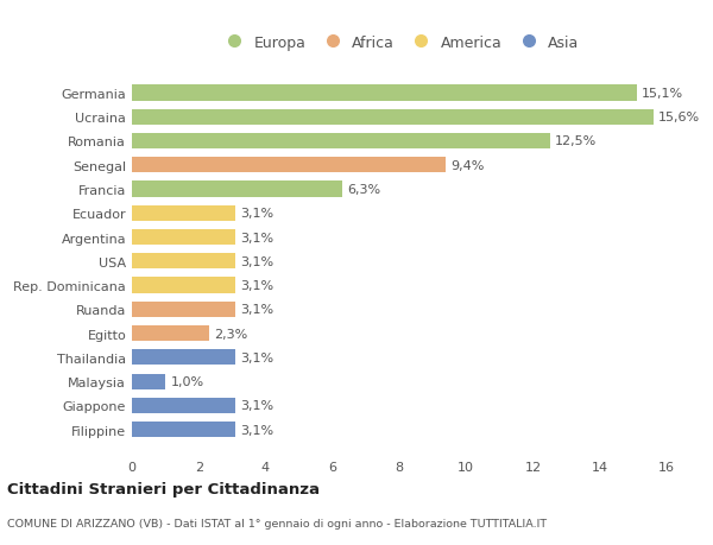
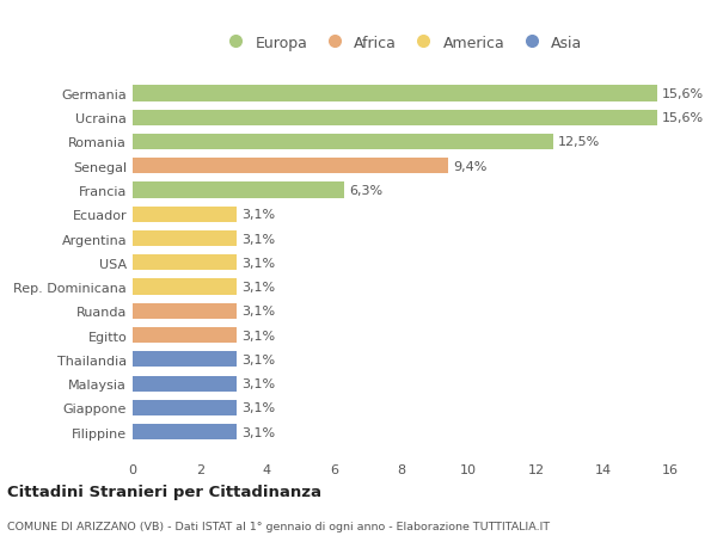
Germania: 15,1% -> 15,6%
Egitto: 2,3% -> 3,1%
Malaysia: 1,0% -> 3,1%
